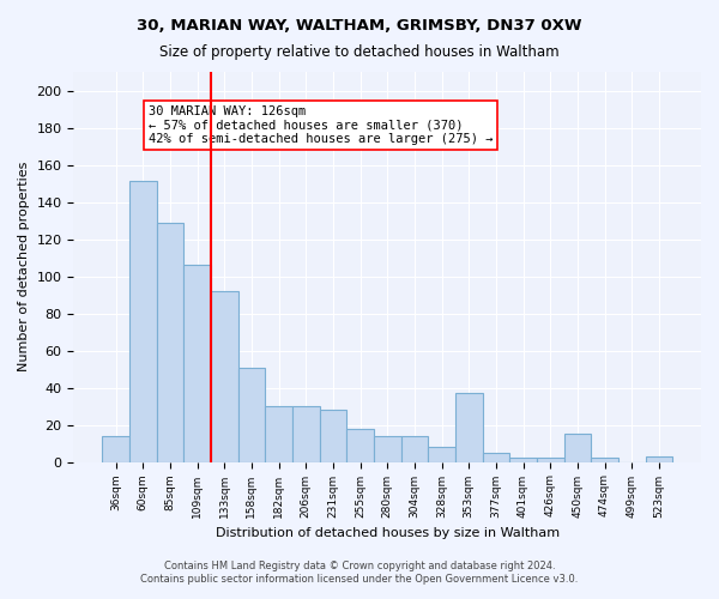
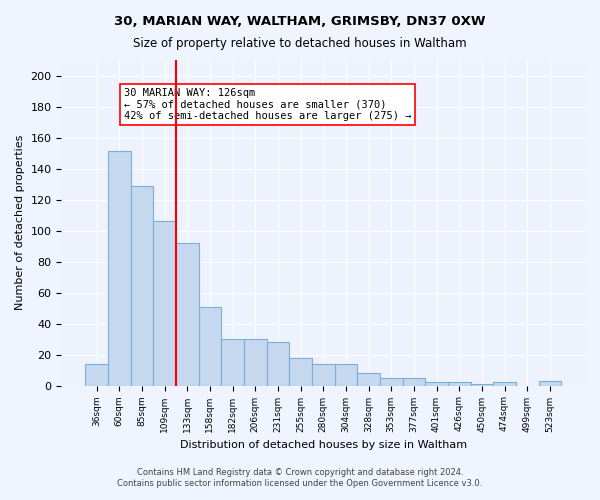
353sqm: 37 -> 5
450sqm: 15 -> 1
